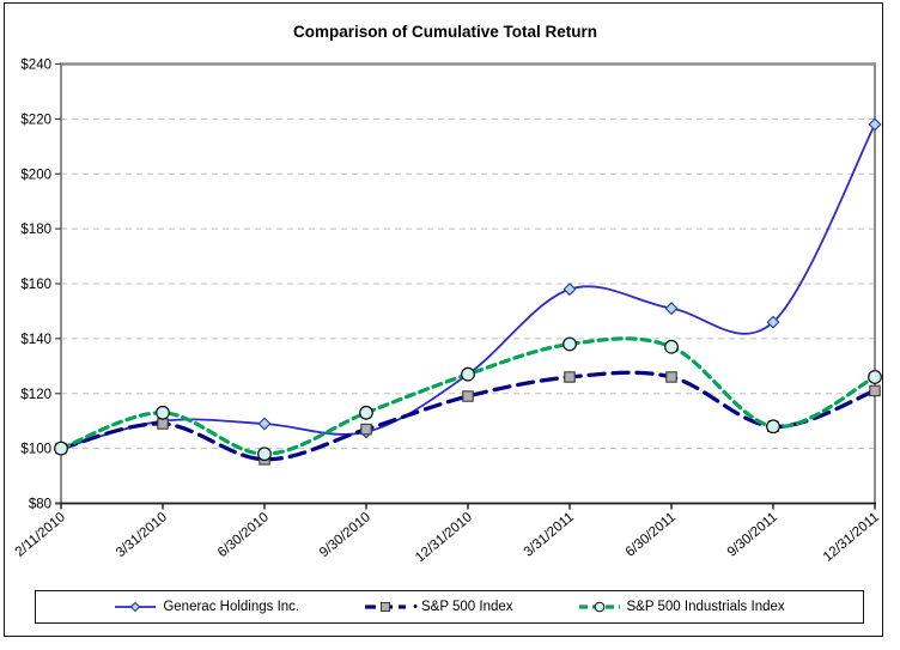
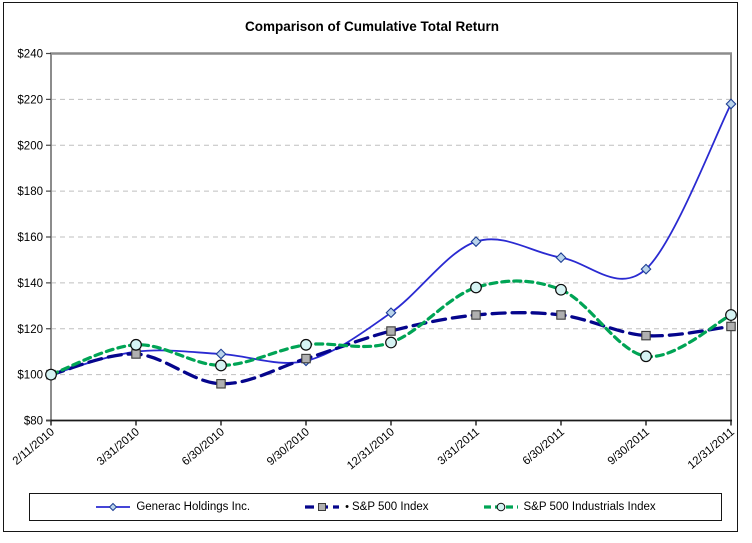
S&P 500 Industrials Index/6/30/2010: $98 -> $104
S&P 500 Industrials Index/12/31/2010: $127 -> $114
S&P 500 Index/9/30/2011: $108 -> $117
